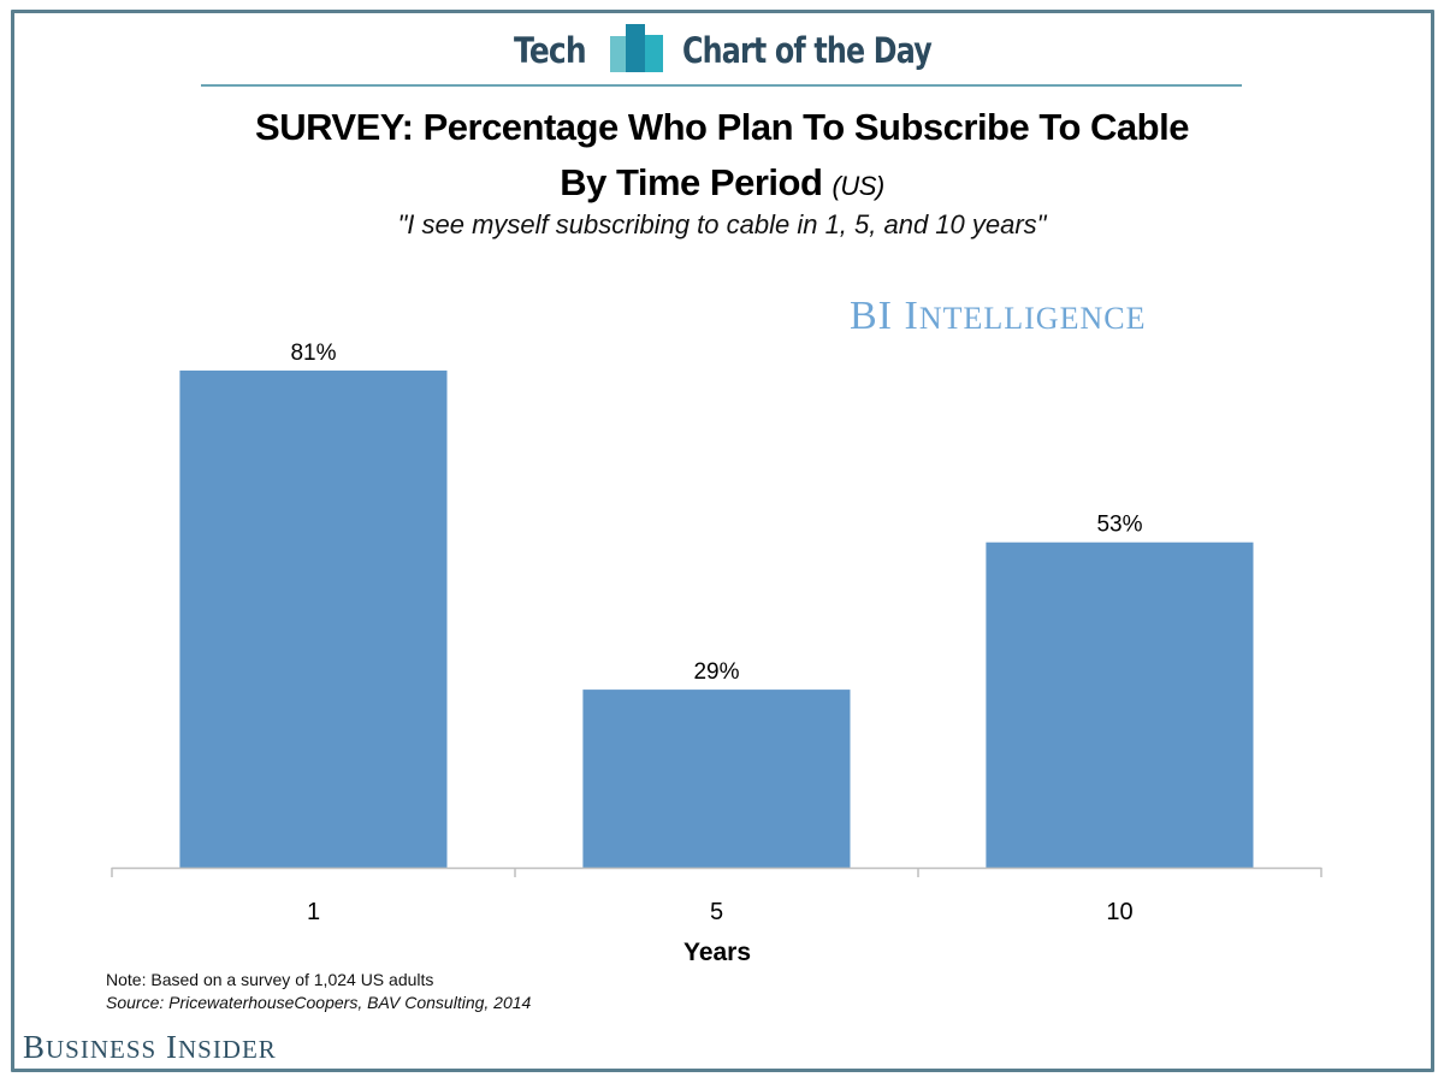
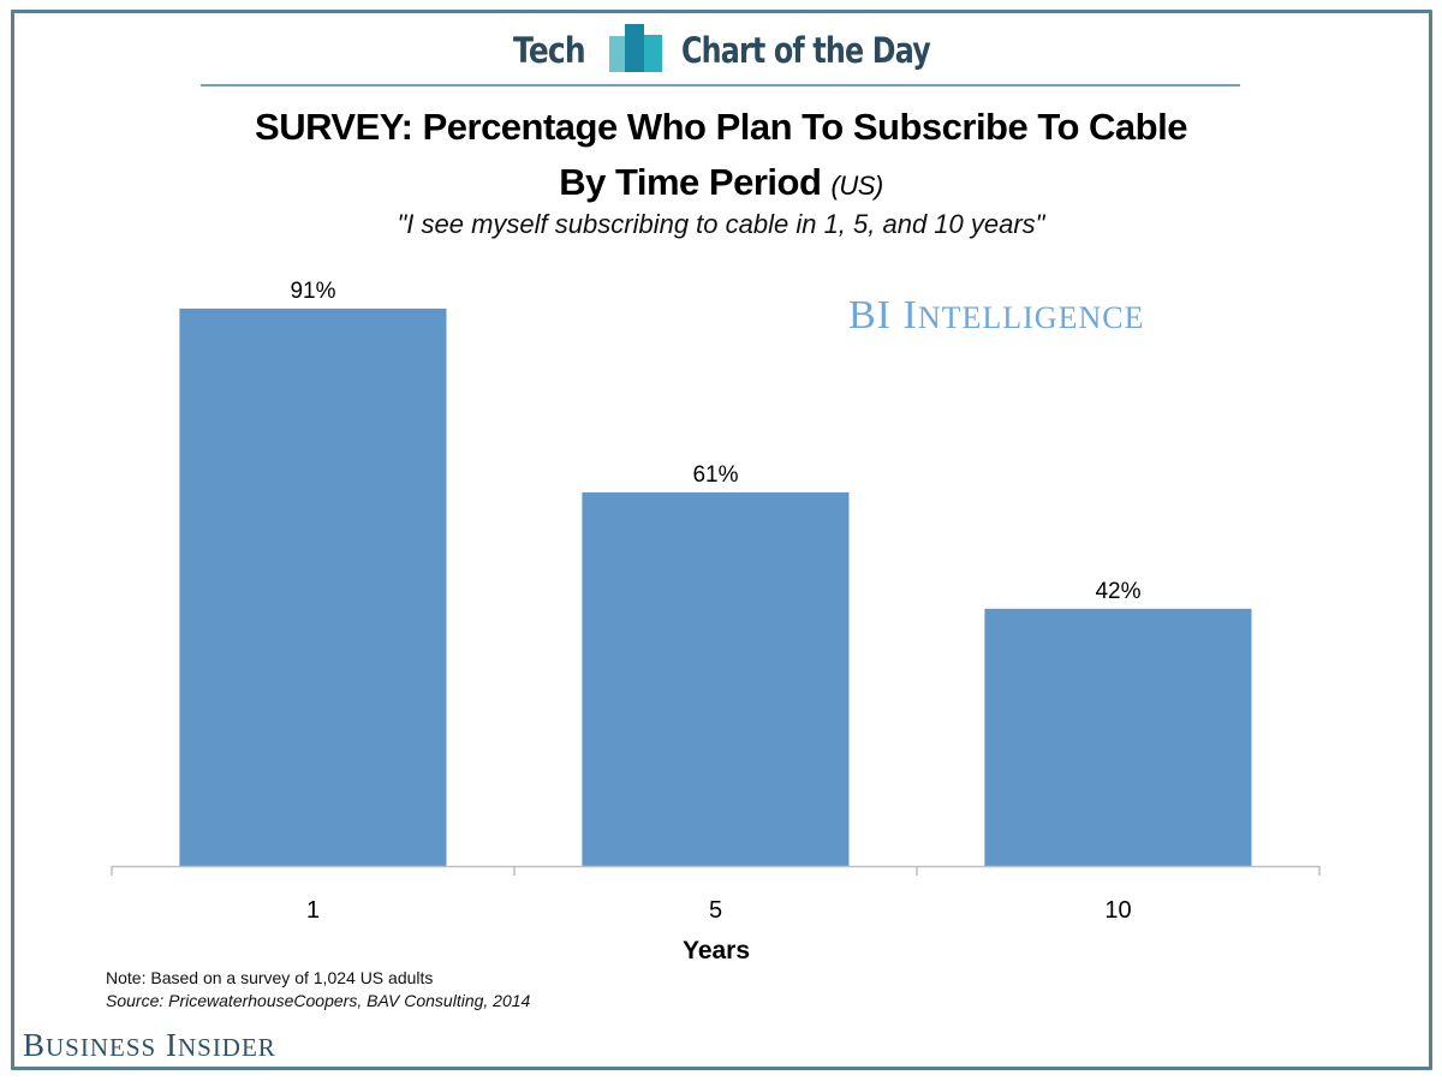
1: 81% -> 91%
5: 29% -> 61%
10: 53% -> 42%
